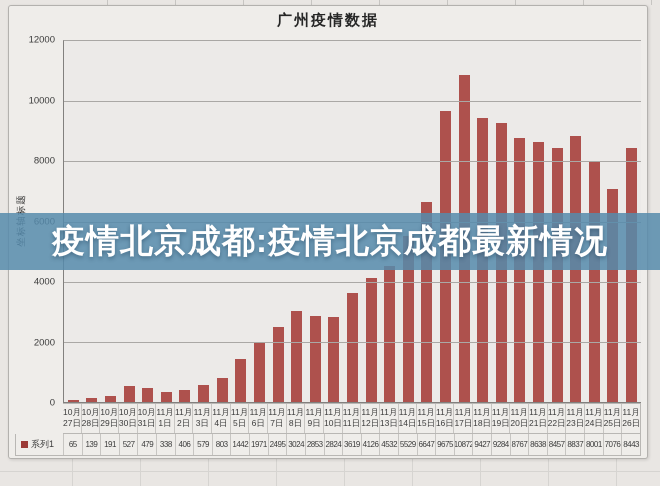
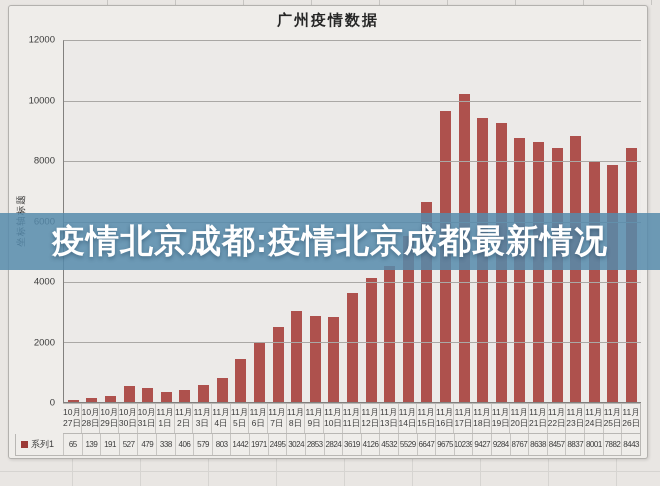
11月17日: 10872 -> 10239
11月25日: 7076 -> 7882
